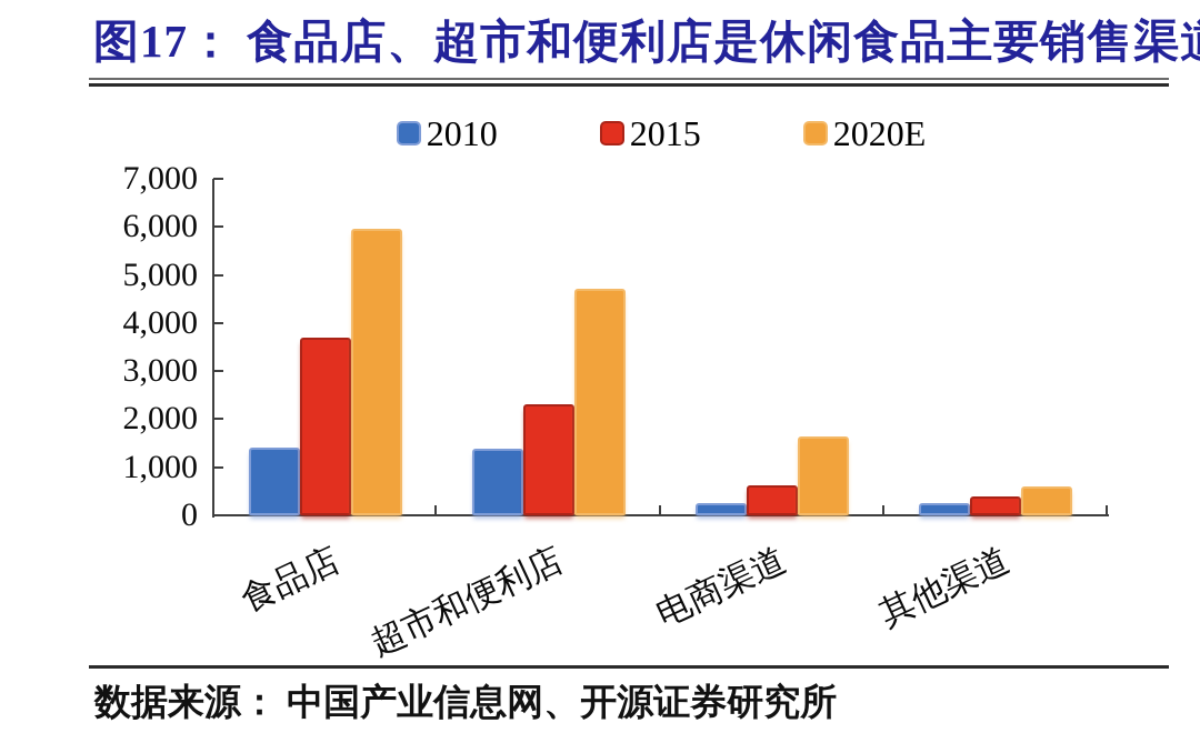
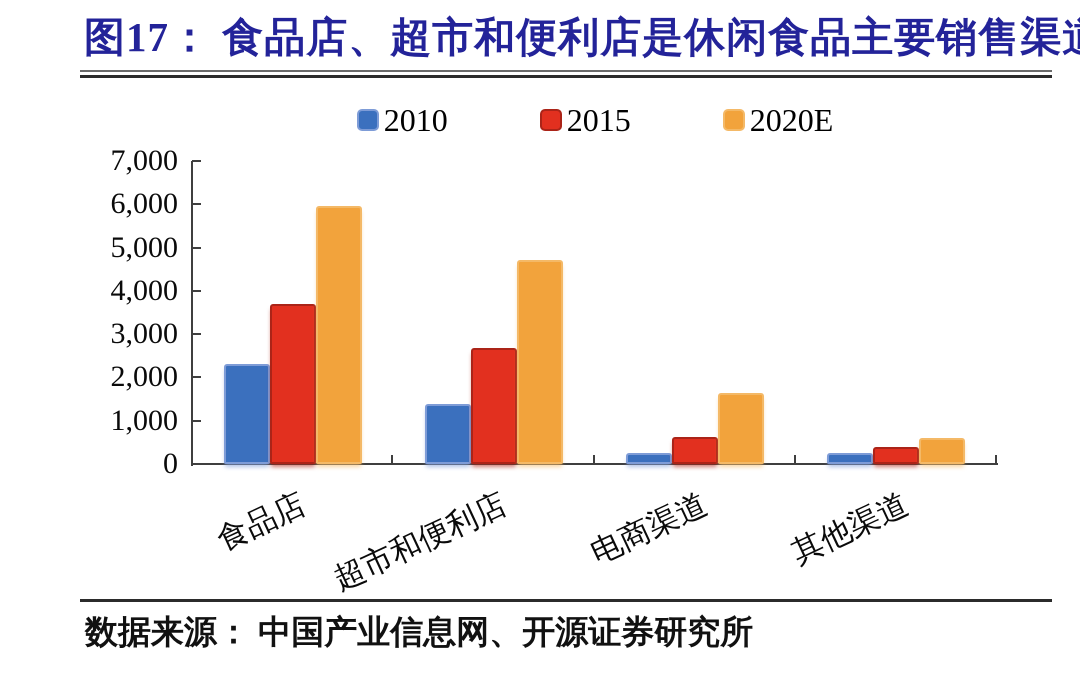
2010/食品店: 1400 -> 2300
2015/超市和便利店: 2300 -> 2700
